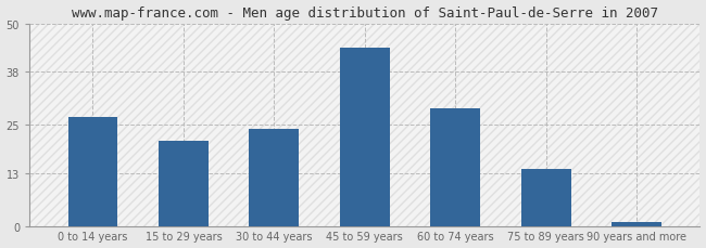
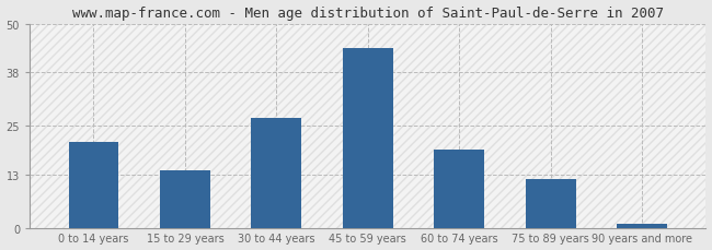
0 to 14 years: 27 -> 21
15 to 29 years: 21 -> 14
30 to 44 years: 24 -> 27
60 to 74 years: 29 -> 19
75 to 89 years: 14 -> 12
